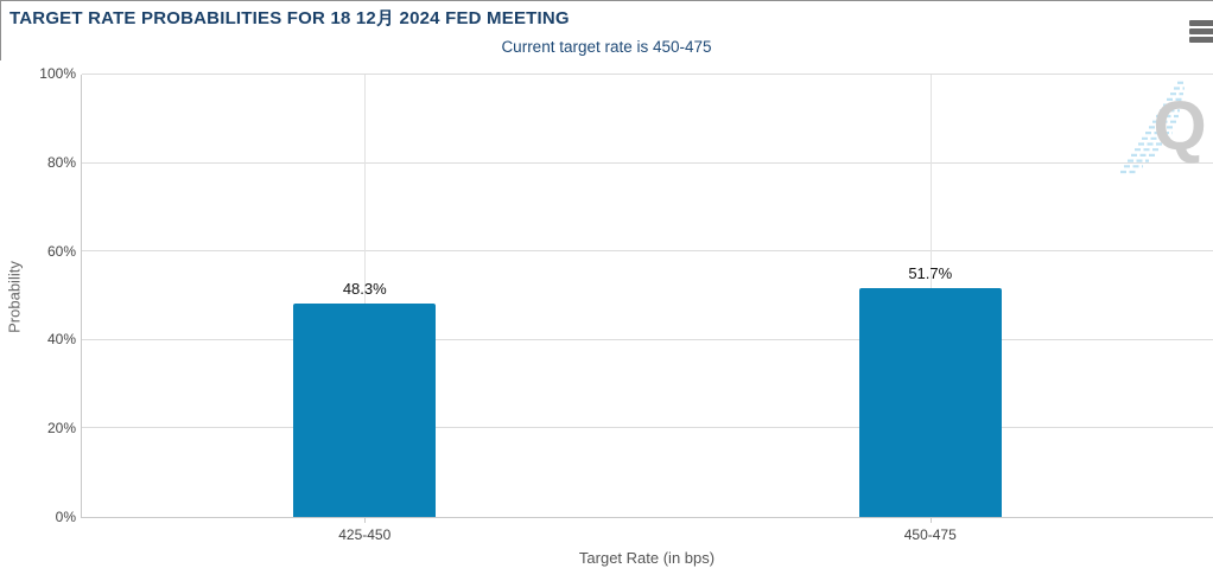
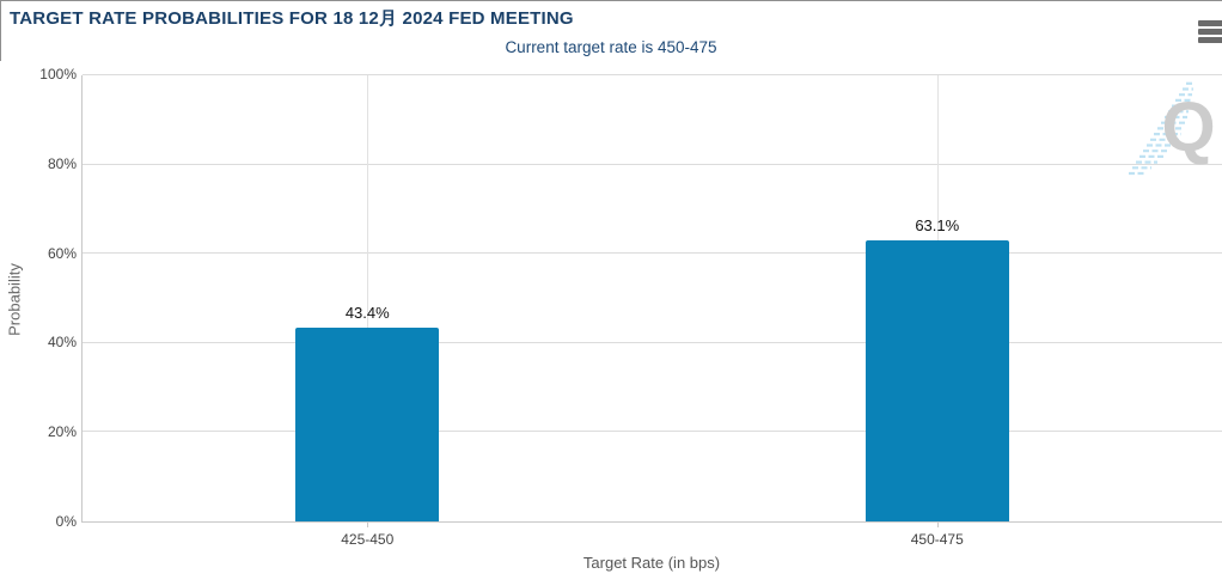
425-450: 48.3% -> 43.4%
450-475: 51.7% -> 63.1%
